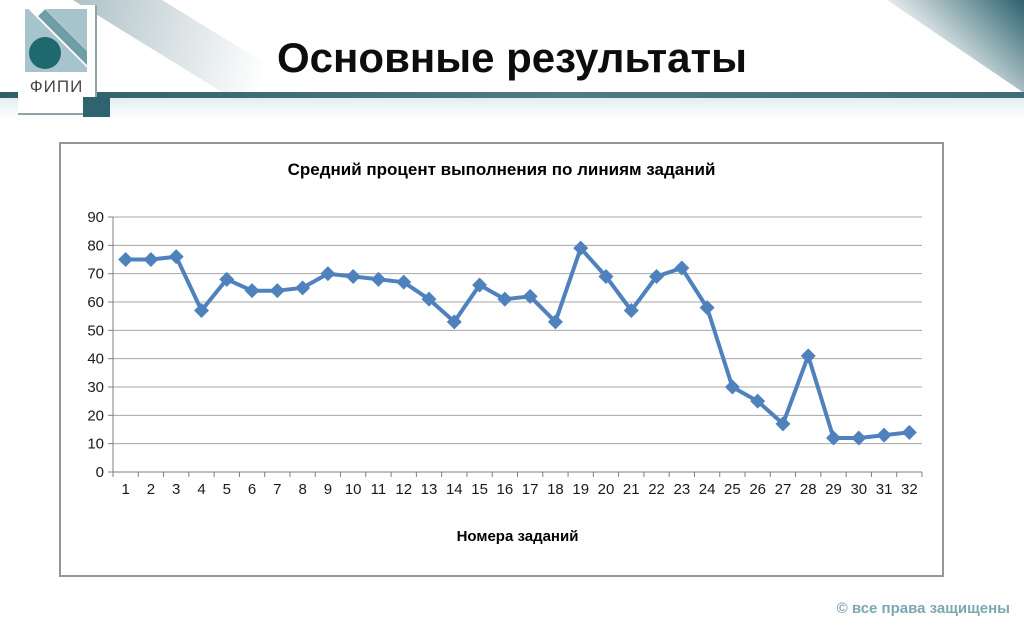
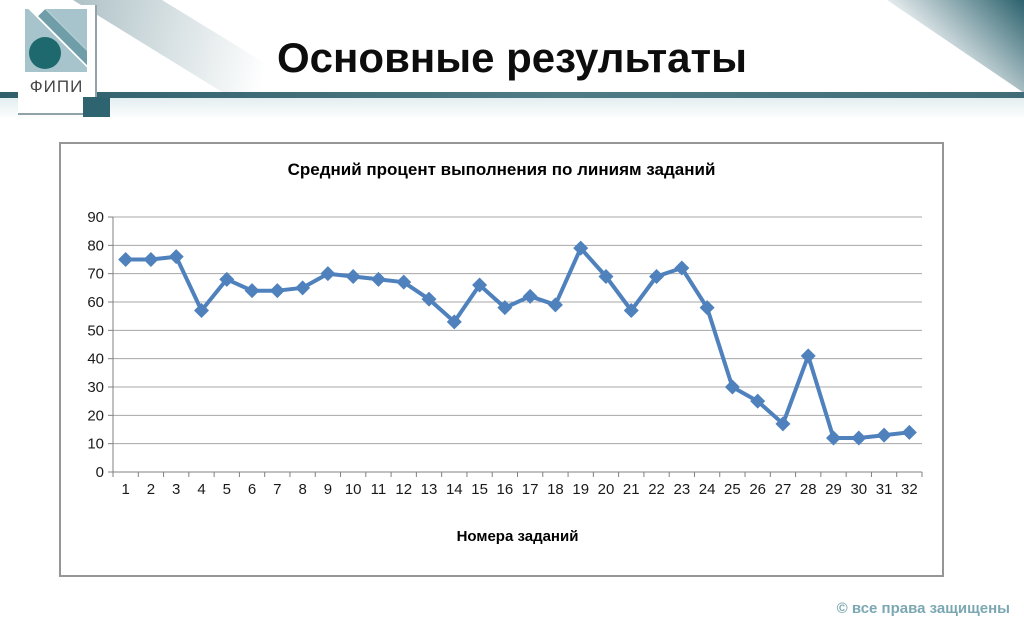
16: 61 -> 58
18: 53 -> 59
